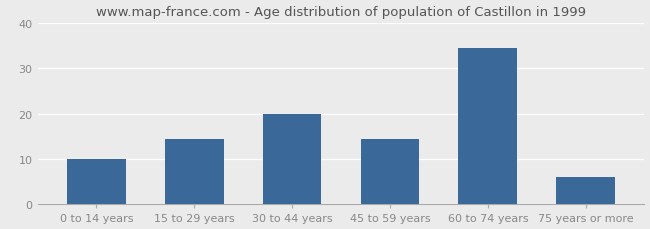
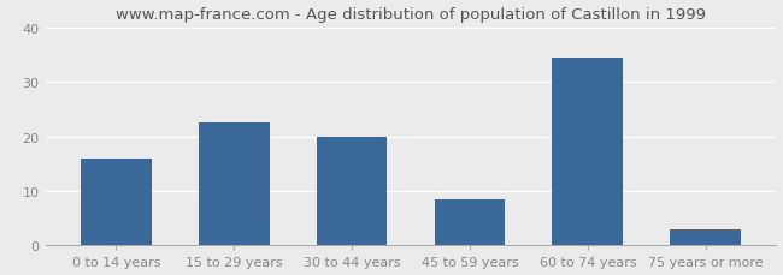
0 to 14 years: 10.0 -> 16.0
15 to 29 years: 14.5 -> 22.5
45 to 59 years: 14.5 -> 8.5
75 years or more: 6.0 -> 3.0
